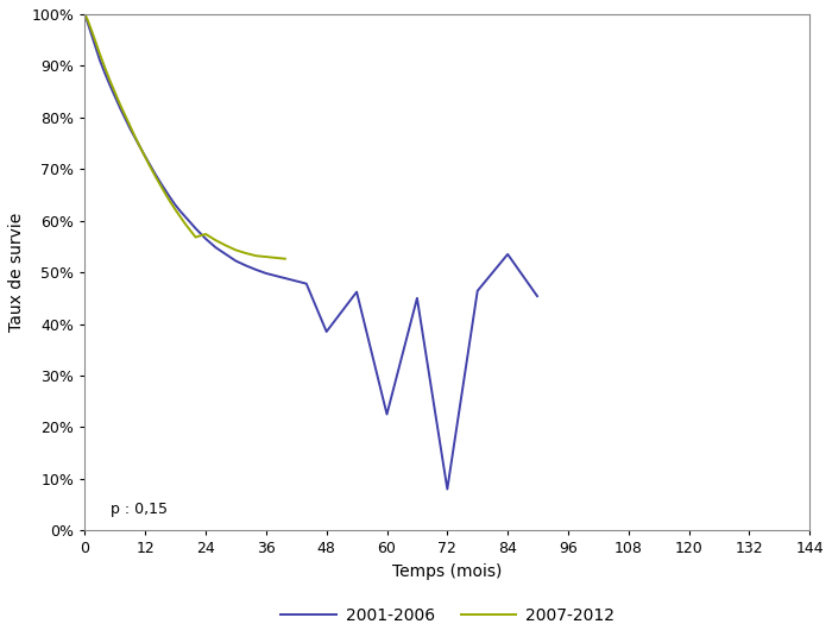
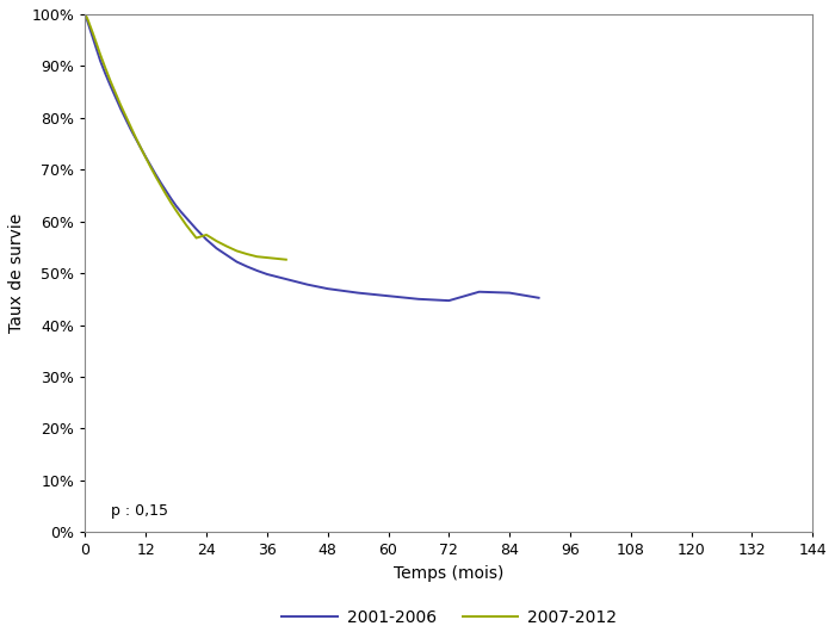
2001-2006/48: 38.5% -> 47.0%
2001-2006/60: 22.5% -> 45.6%
2001-2006/72: 8.0% -> 44.7%
2001-2006/84: 53.5% -> 46.2%
